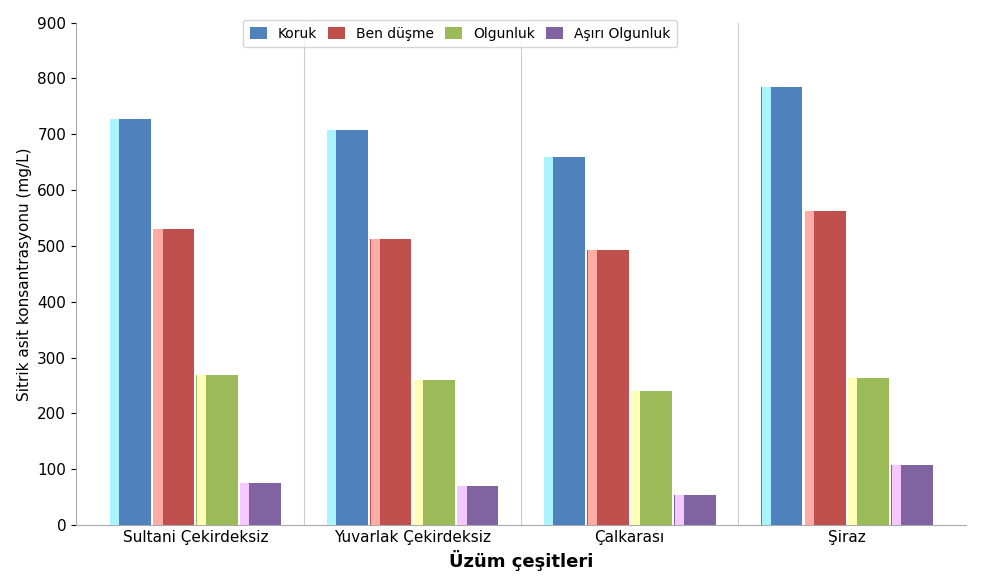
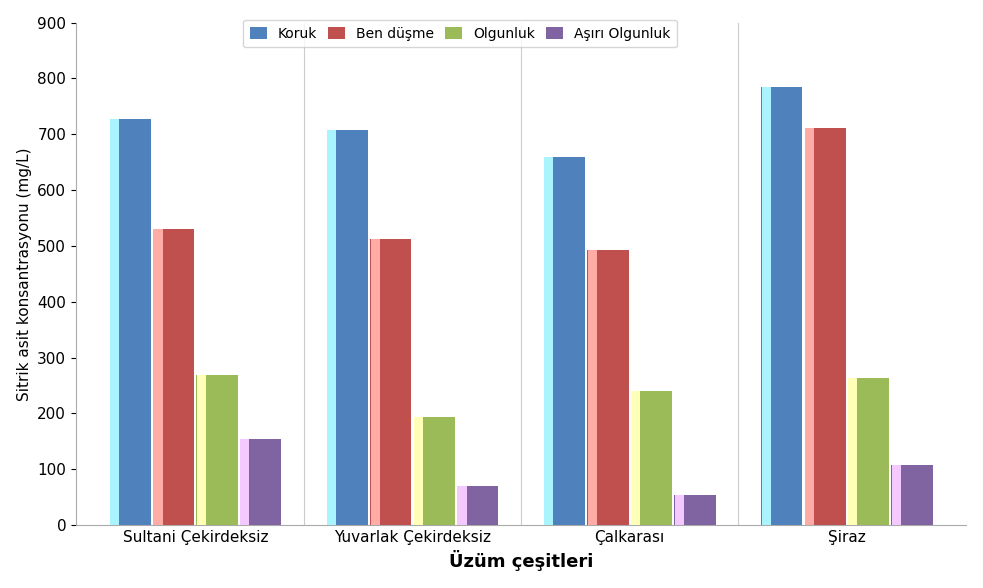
Aşırı Olgunluk/Sultani Çekirdeksiz: 76 -> 154
Olgunluk/Yuvarlak Çekirdeksiz: 260 -> 194
Ben düşme/Şiraz: 563 -> 712
